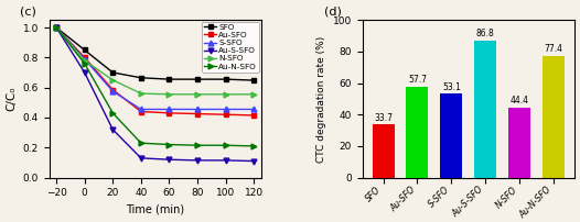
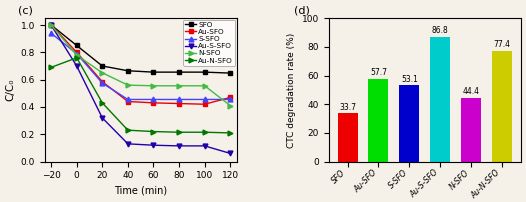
S-SFO/−20: 1.00 -> 0.94
Au-N-SFO/−20: 1.00 -> 0.69
Au-SFO/120: 0.41 -> 0.47
Au-S-SFO/120: 0.11 -> 0.06
N-SFO/120: 0.56 -> 0.41
